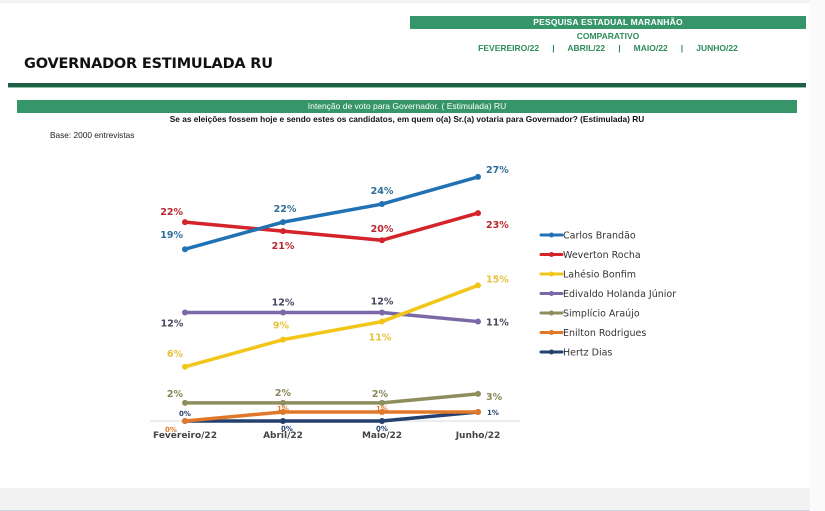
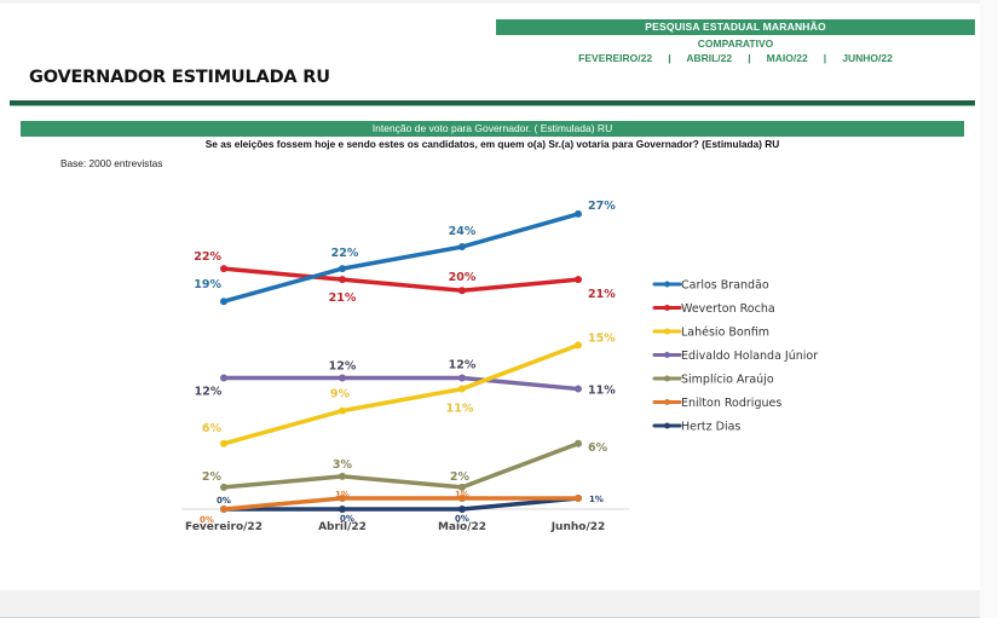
Simplício Araújo/Abril/22: 2% -> 3%
Weverton Rocha/Junho/22: 23% -> 21%
Simplício Araújo/Junho/22: 3% -> 6%
